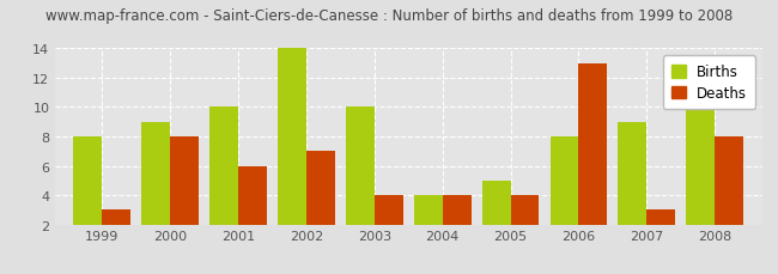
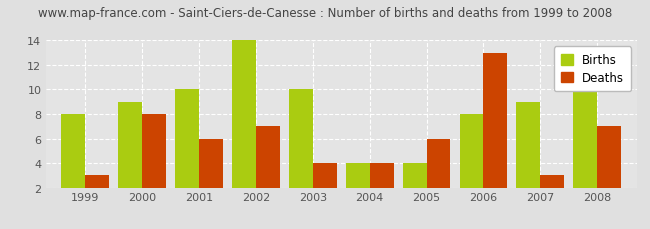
Births/2005: 5 -> 4
Deaths/2005: 4 -> 6
Deaths/2008: 8 -> 7
